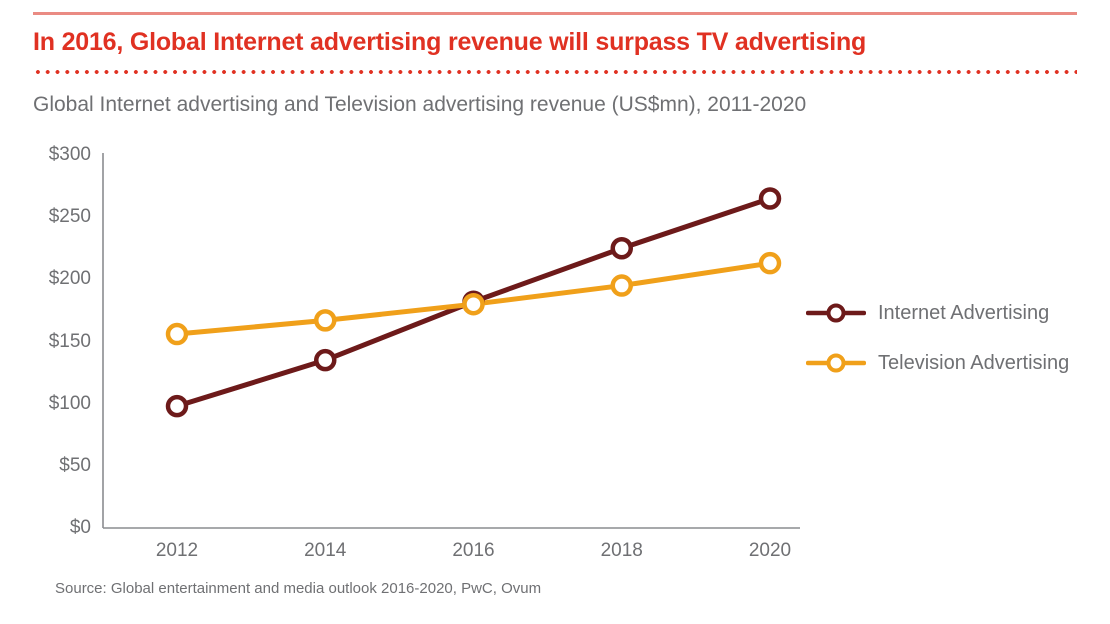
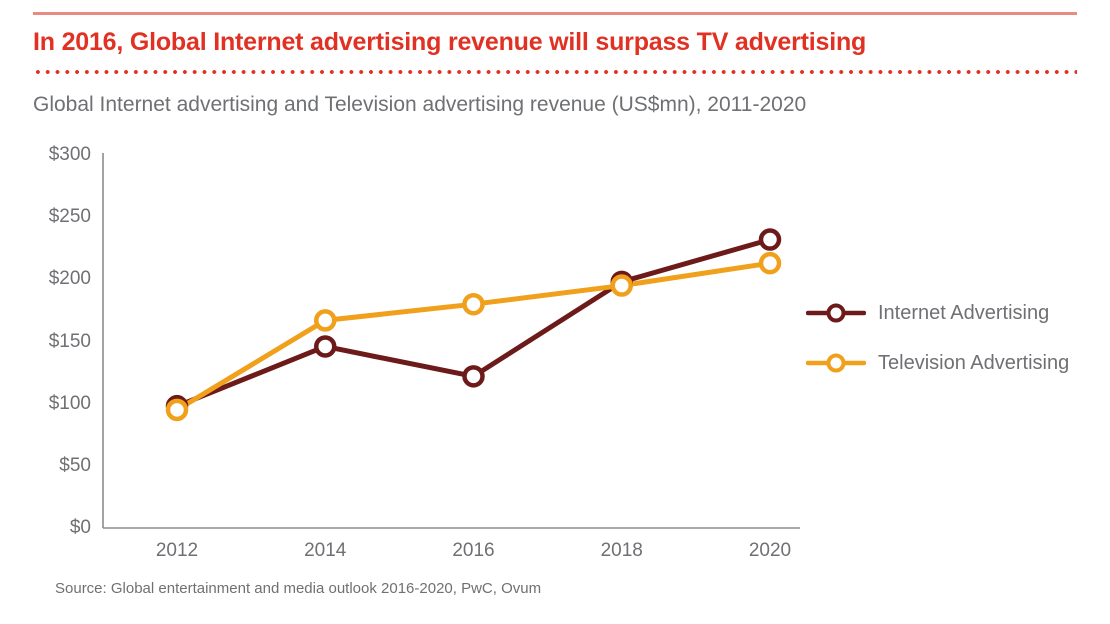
Television Advertising/2012: $156 -> $95
Internet Advertising/2014: $135 -> $146
Internet Advertising/2016: $182 -> $122
Internet Advertising/2018: $225 -> $198
Internet Advertising/2020: $265 -> $232
